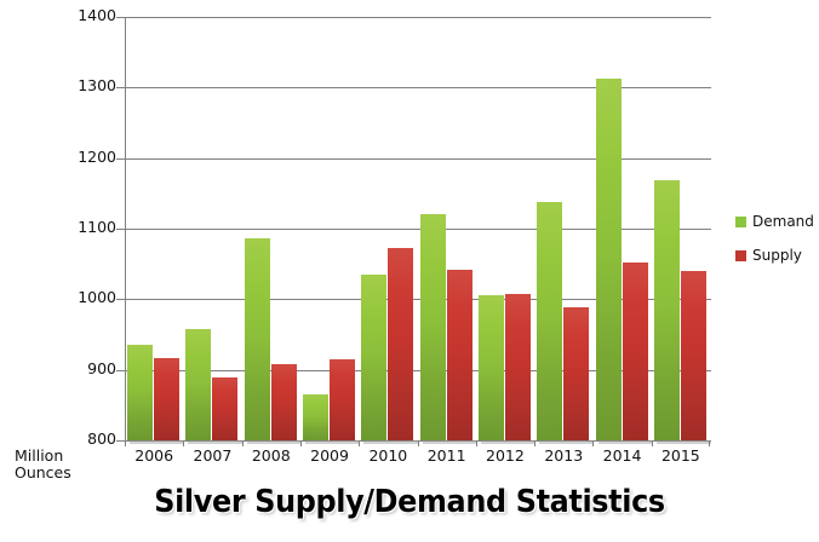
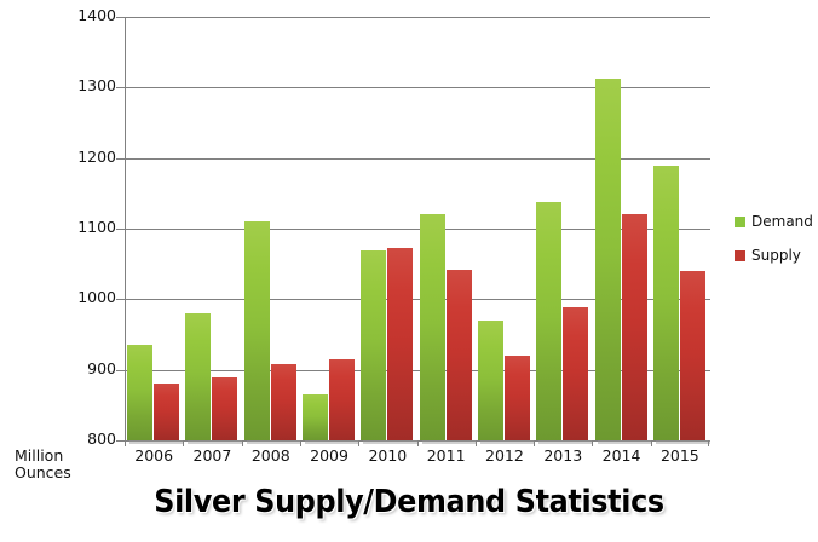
Supply/2006: 920 -> 880
Demand/2007: 960 -> 980
Demand/2008: 1090 -> 1110
Demand/2010: 1040 -> 1070
Demand/2012: 1000 -> 970
Supply/2012: 1010 -> 920
Supply/2014: 1050 -> 1120
Demand/2015: 1170 -> 1190
